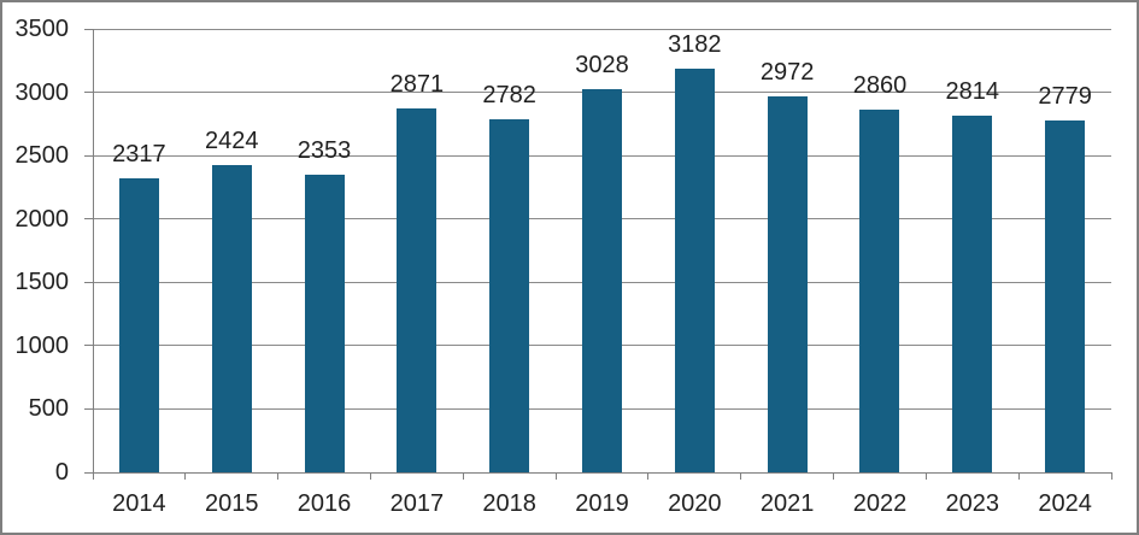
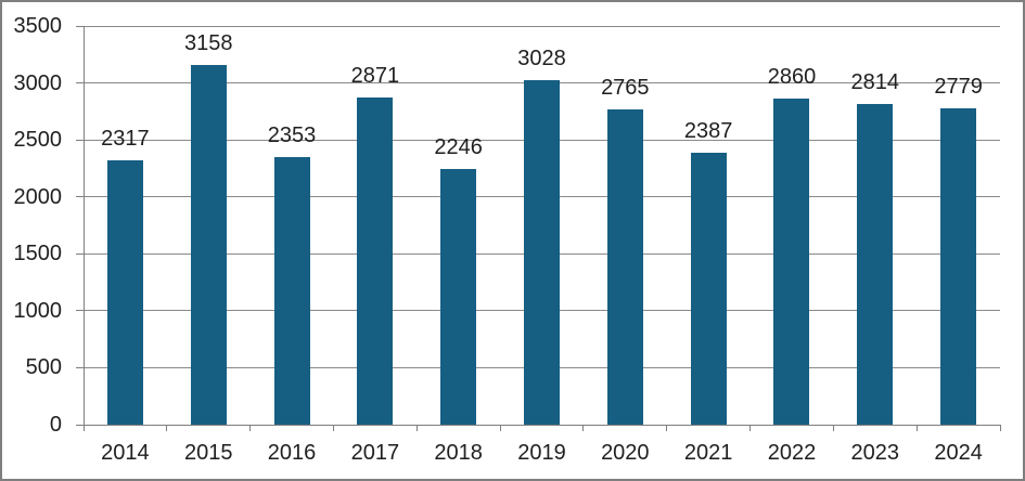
2015: 2424 -> 3158
2018: 2782 -> 2246
2020: 3182 -> 2765
2021: 2972 -> 2387
